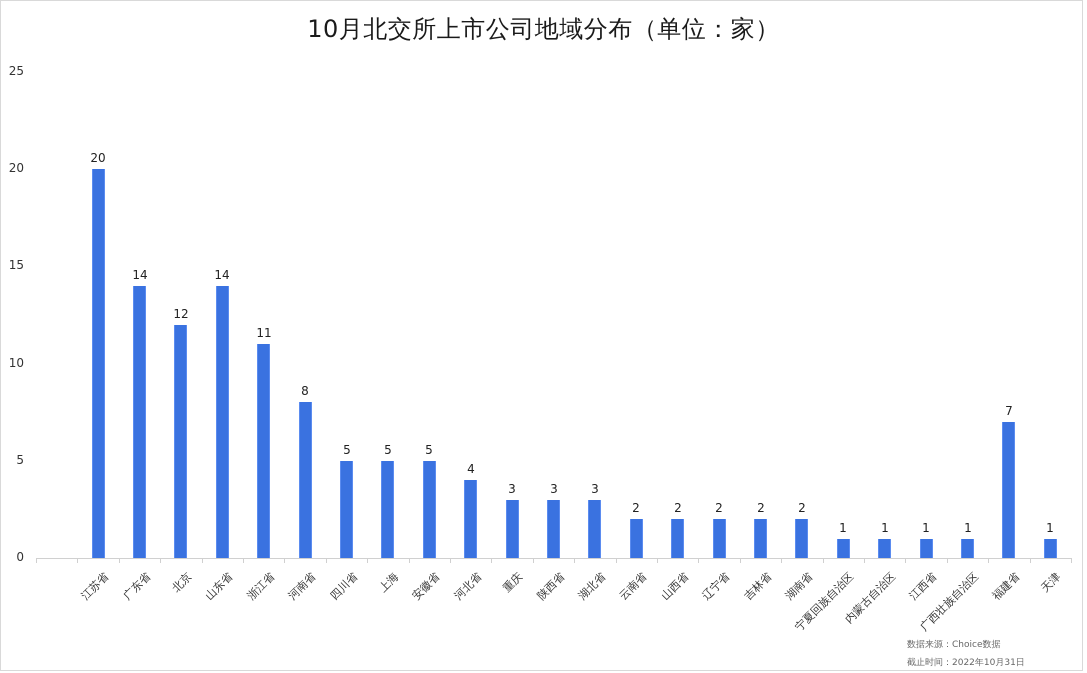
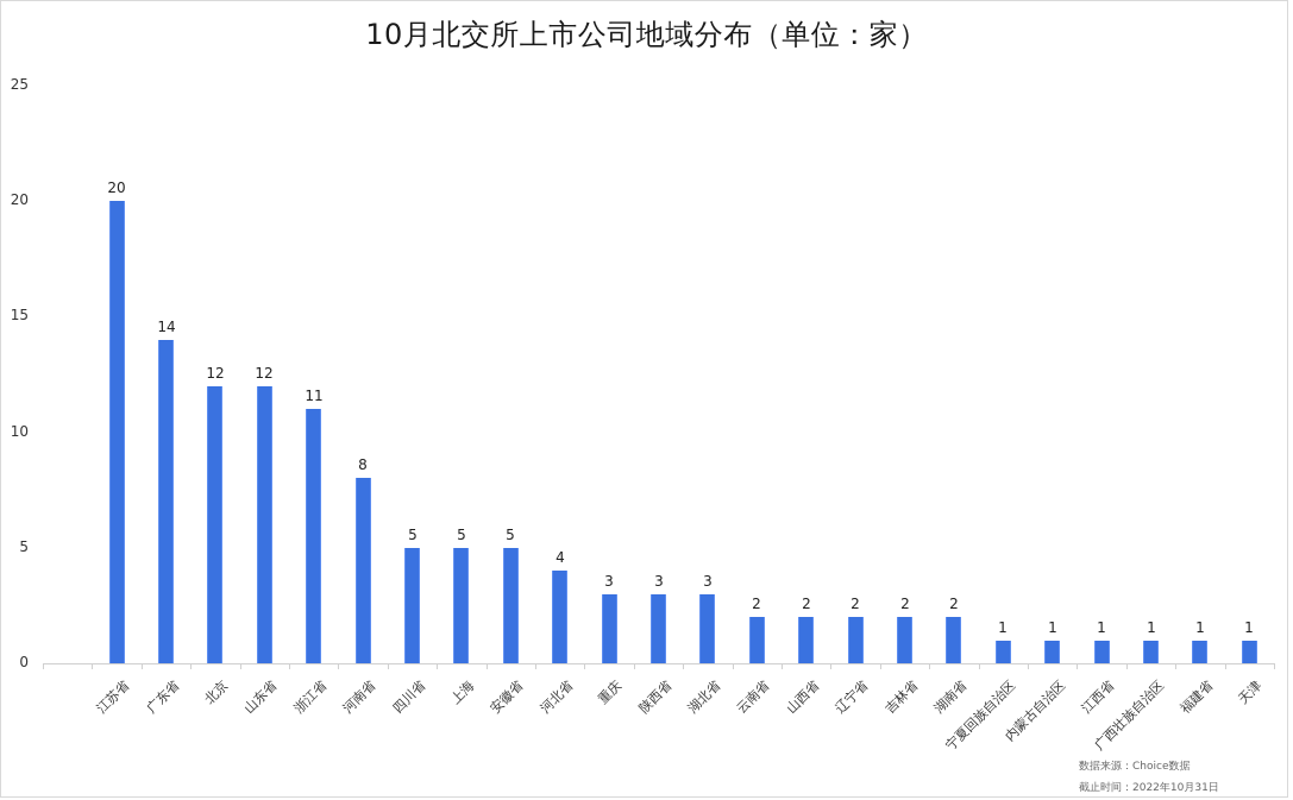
山东省: 14 -> 12
福建省: 7 -> 1
